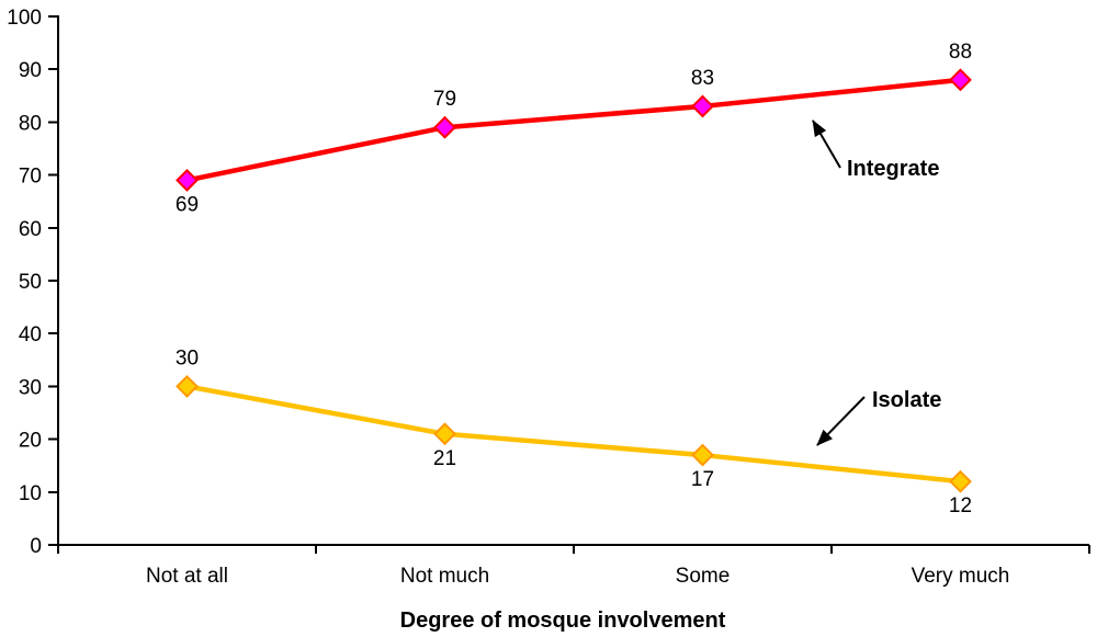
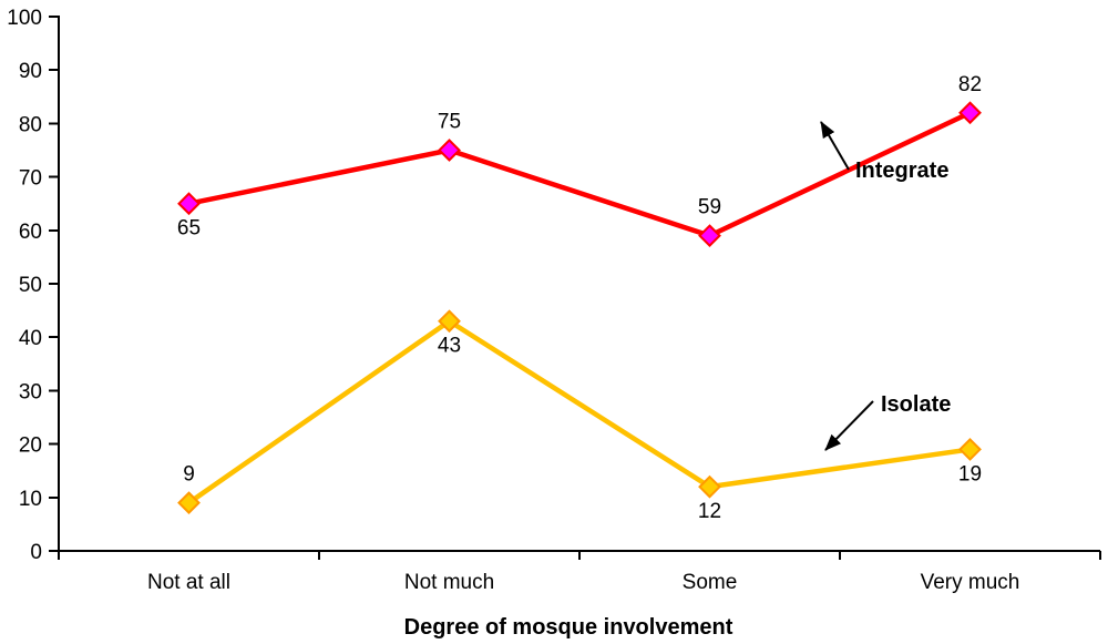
Integrate/Not at all: 69 -> 65
Isolate/Not at all: 30 -> 9
Integrate/Not much: 79 -> 75
Isolate/Not much: 21 -> 43
Integrate/Some: 83 -> 59
Isolate/Some: 17 -> 12
Integrate/Very much: 88 -> 82
Isolate/Very much: 12 -> 19
